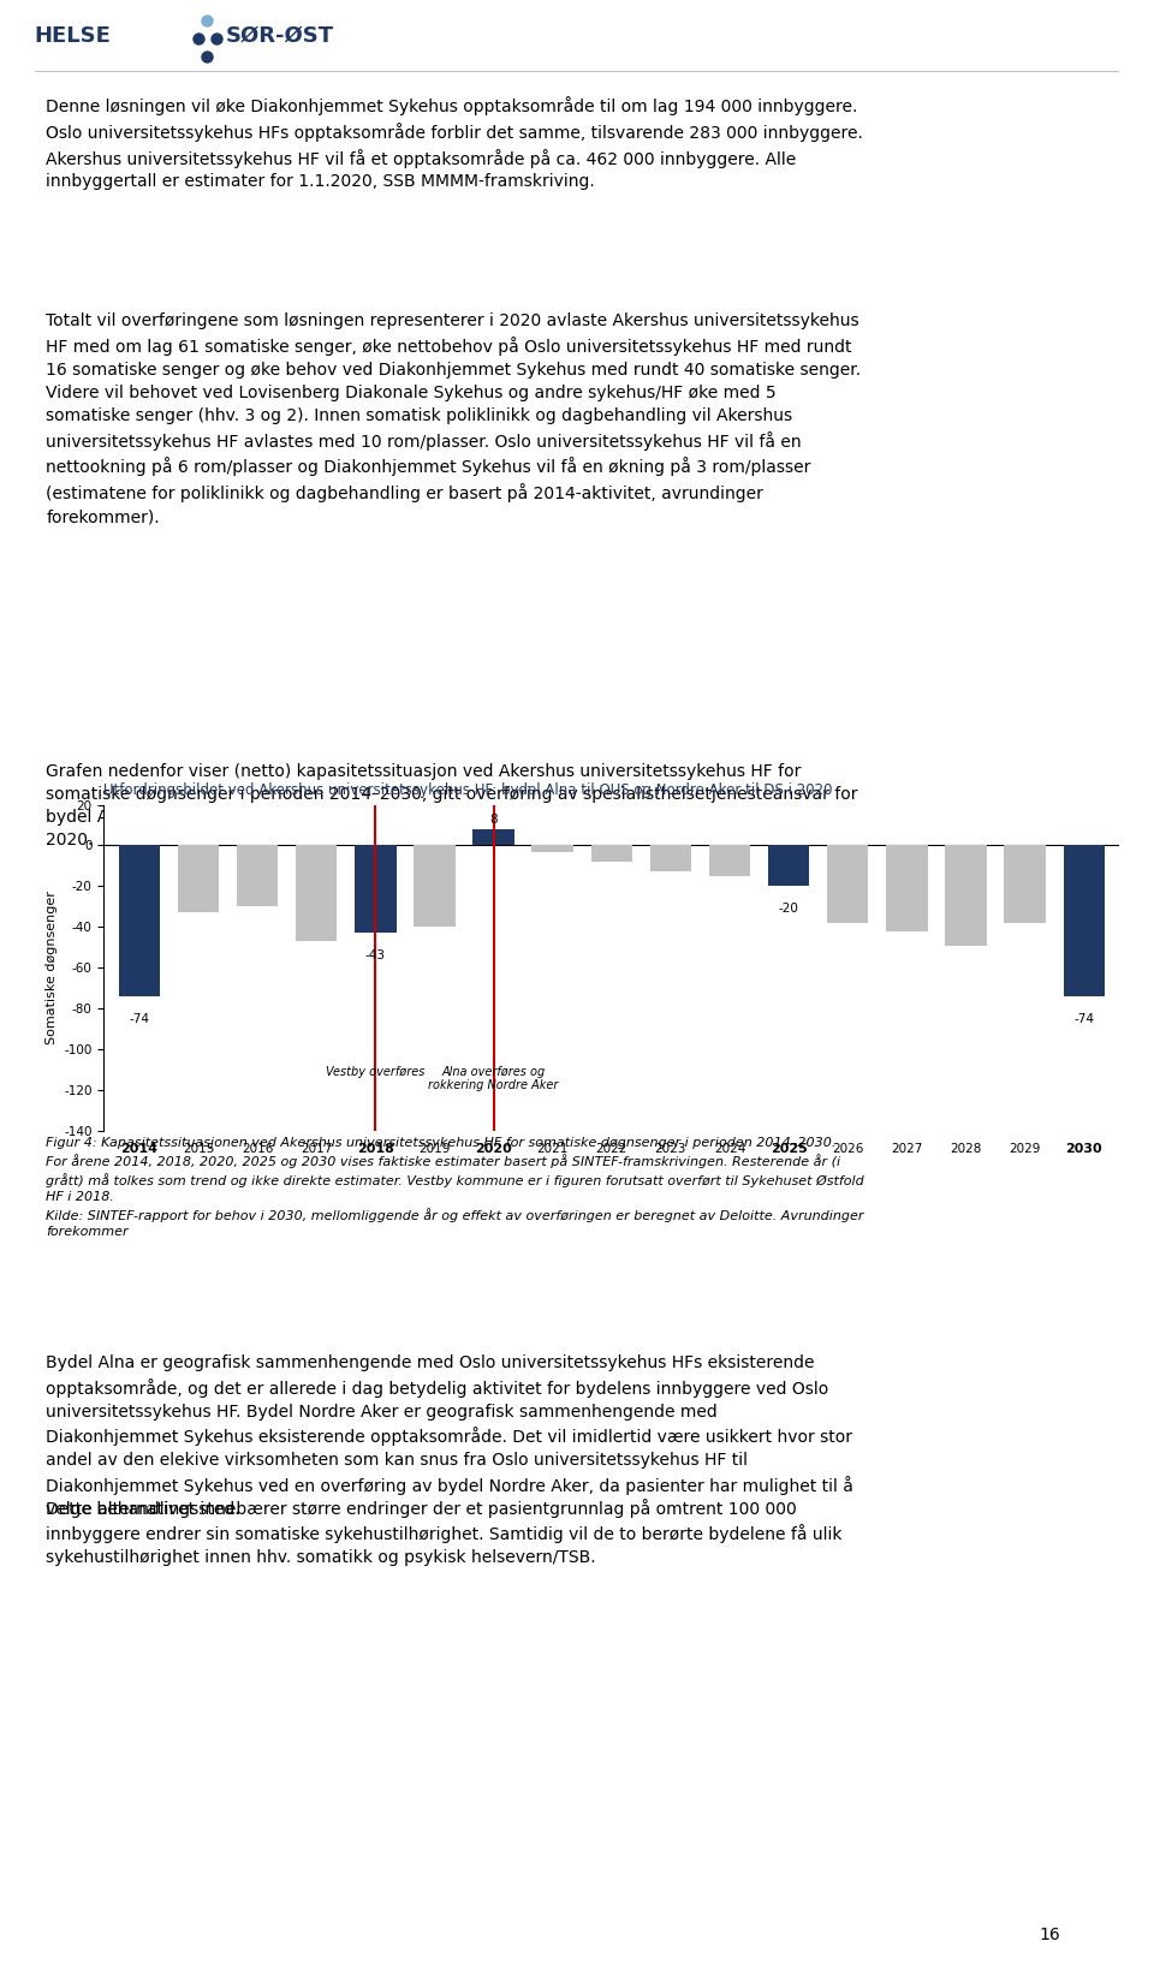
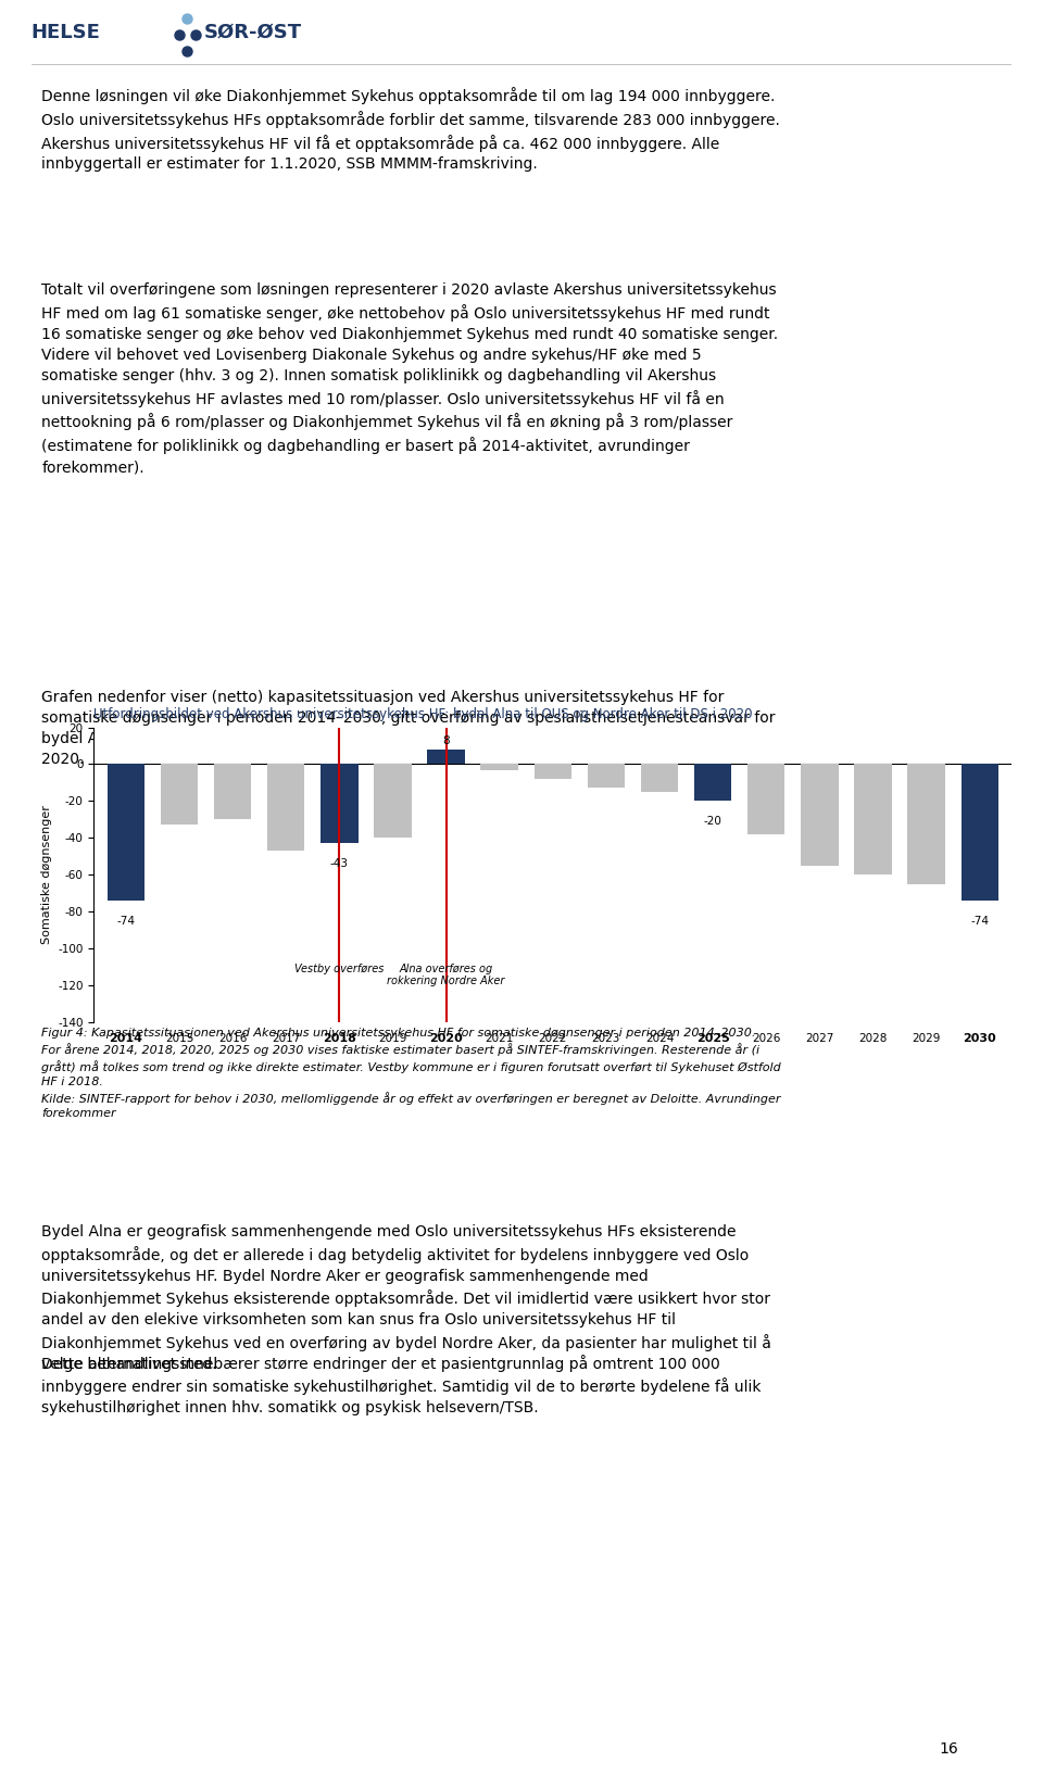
2027: -42 -> -55
2028: -49 -> -60
2029: -38 -> -65
